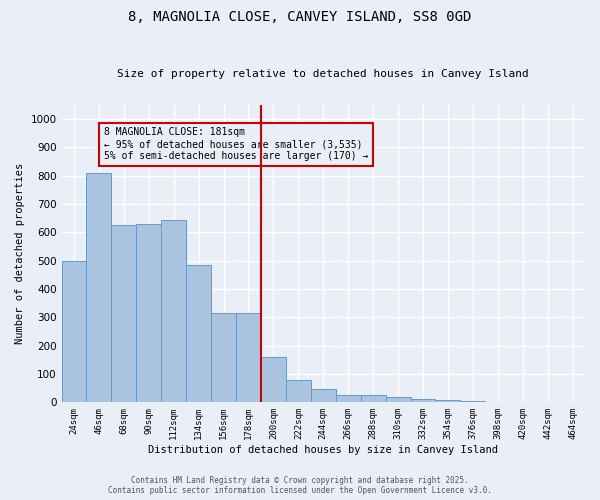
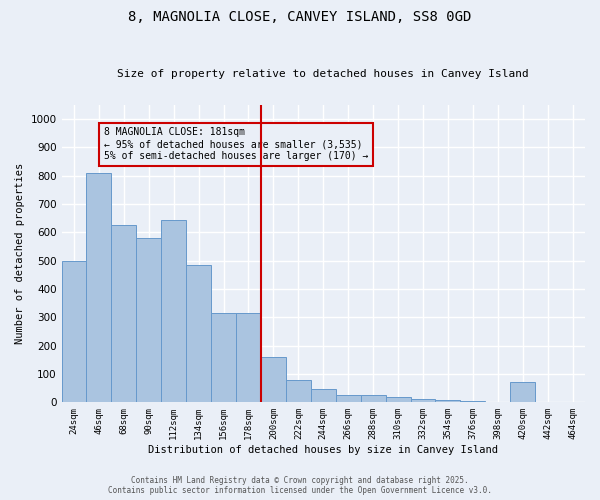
90sqm: 630 -> 580
420sqm: 1 -> 70
